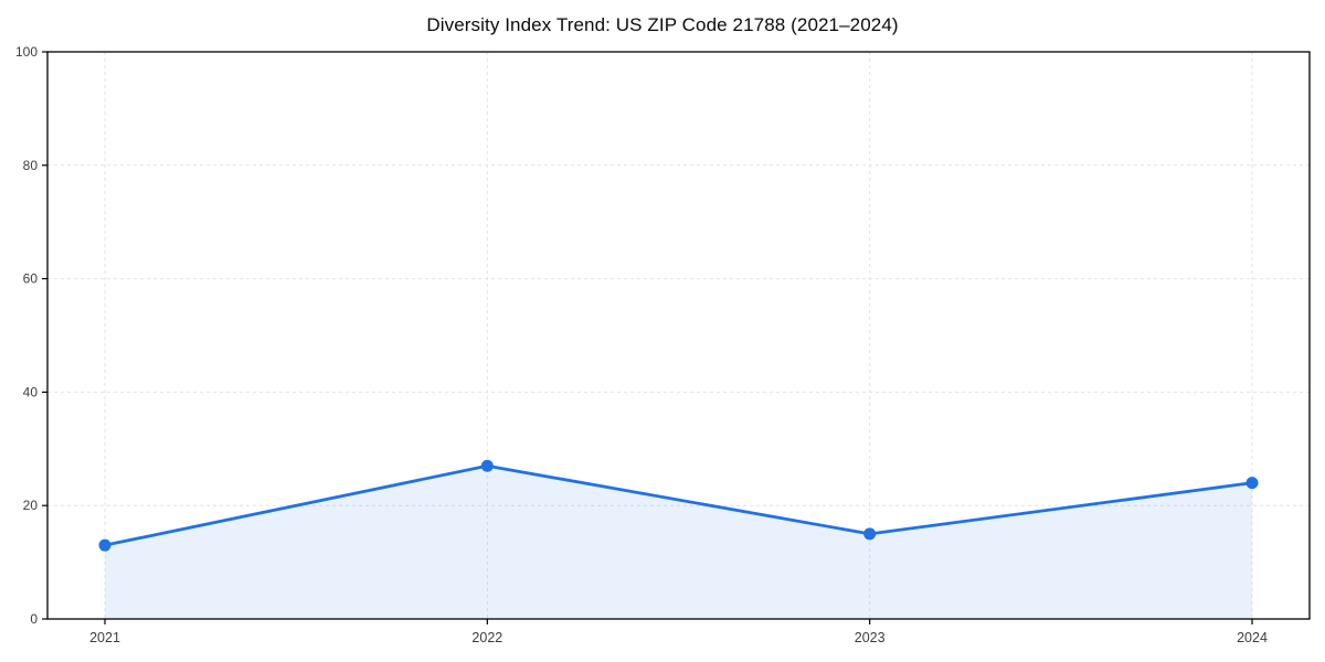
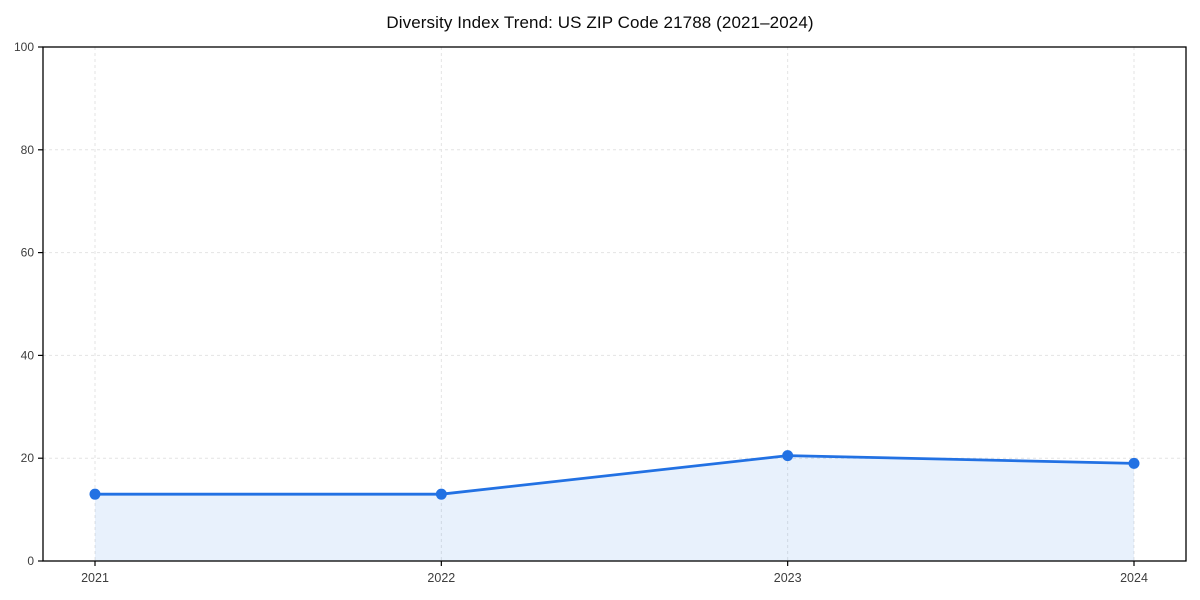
2022: 27 -> 13
2023: 15 -> 20
2024: 24 -> 19
